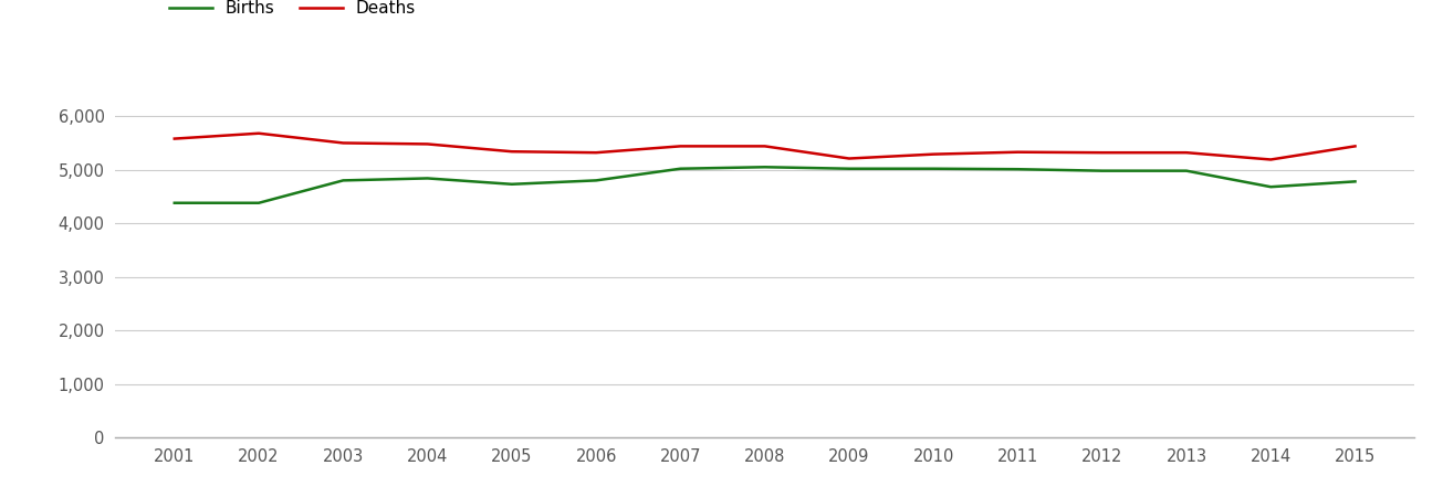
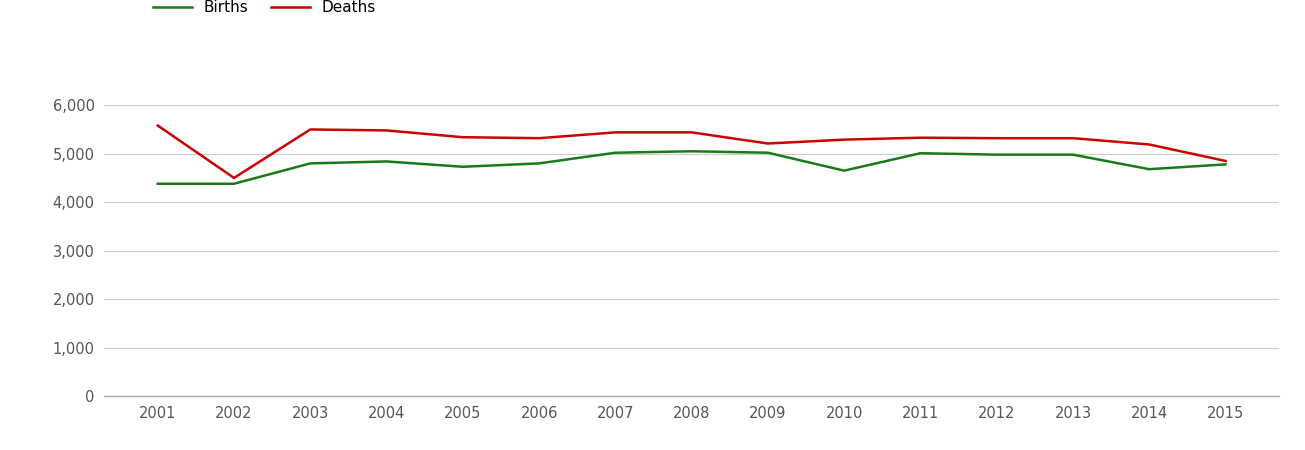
Deaths/2002: 5,680 -> 4,500
Births/2010: 5,020 -> 4,650
Deaths/2015: 5,440 -> 4,850
